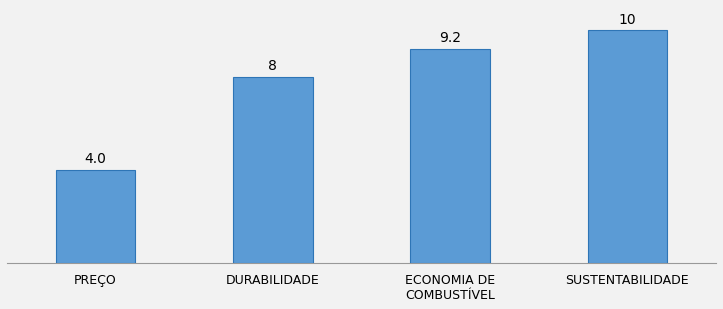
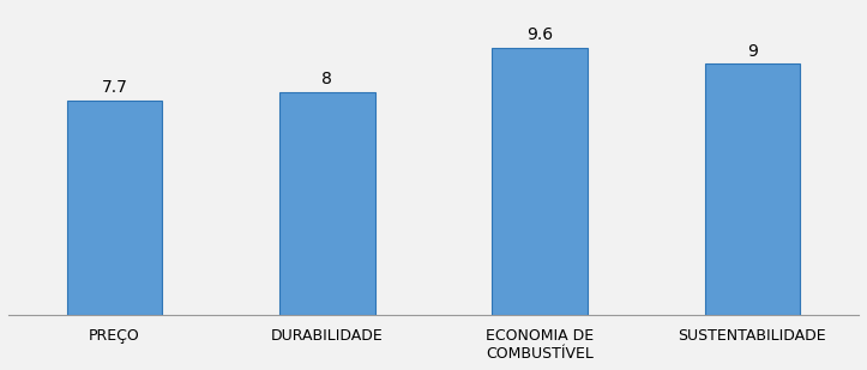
PREÇO: 4.0 -> 7.7
ECONOMIA DE COMBUSTÍVEL: 9.2 -> 9.6
SUSTENTABILIDADE: 10 -> 9
